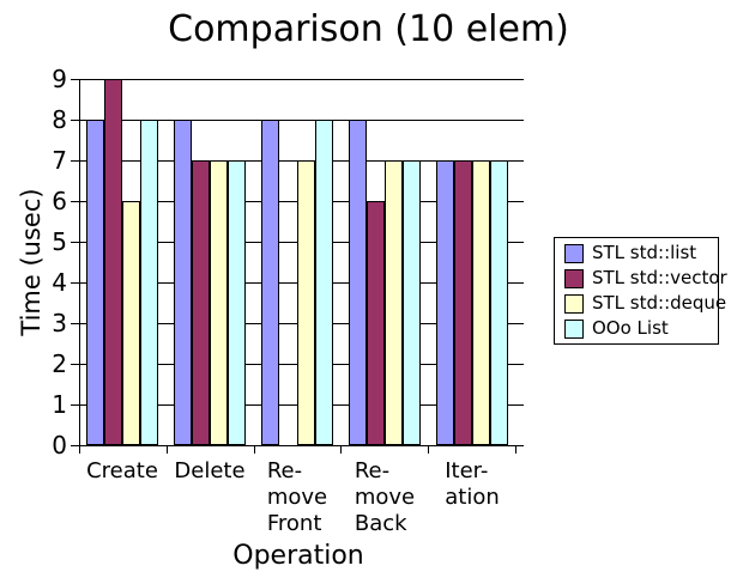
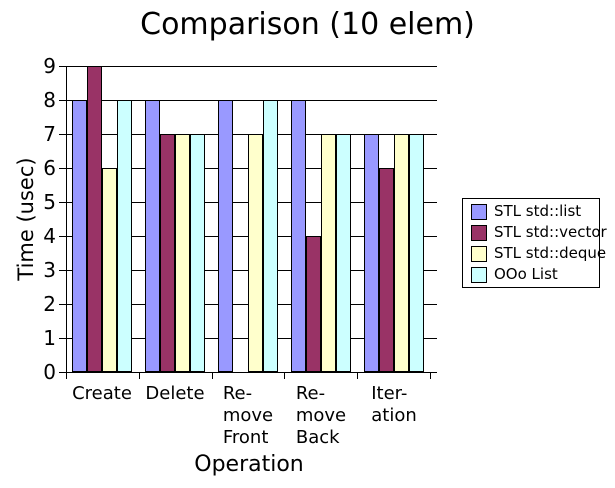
STL std::vector/Re-move Back: 6 -> 4
STL std::vector/Iter-ation: 7 -> 6
